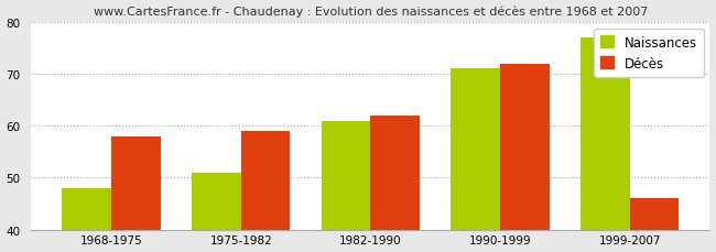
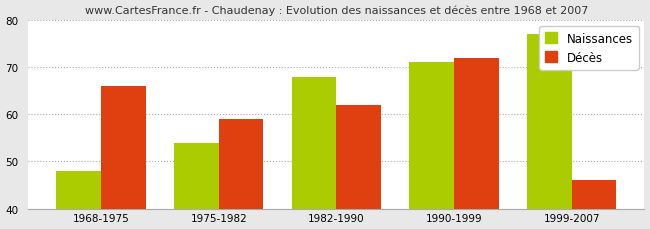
Décès/1968-1975: 58 -> 66
Naissances/1975-1982: 51 -> 54
Naissances/1982-1990: 61 -> 68
